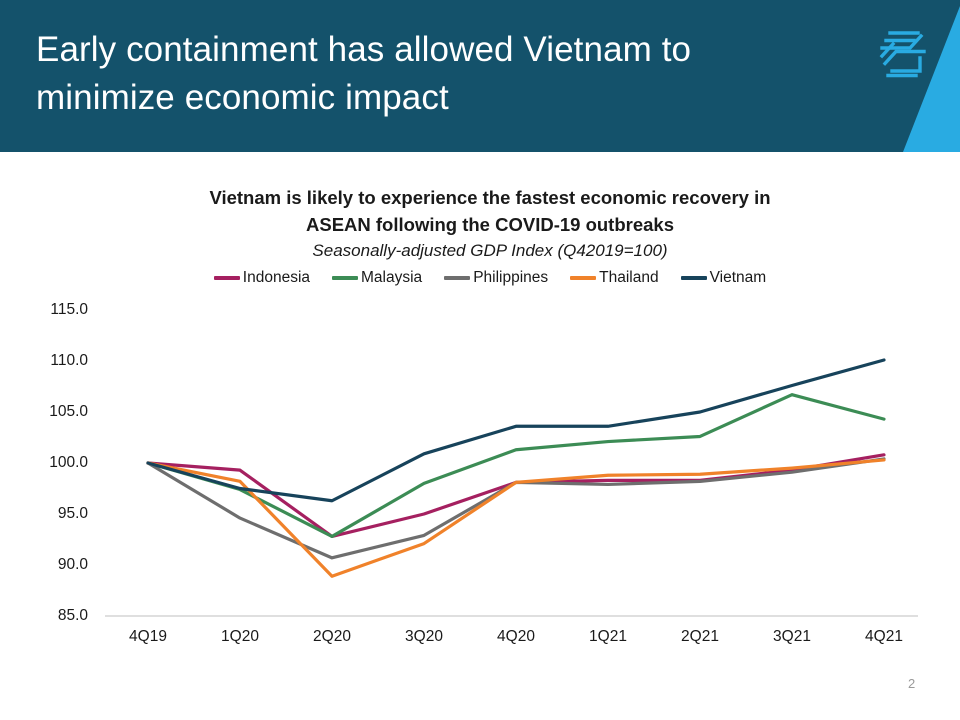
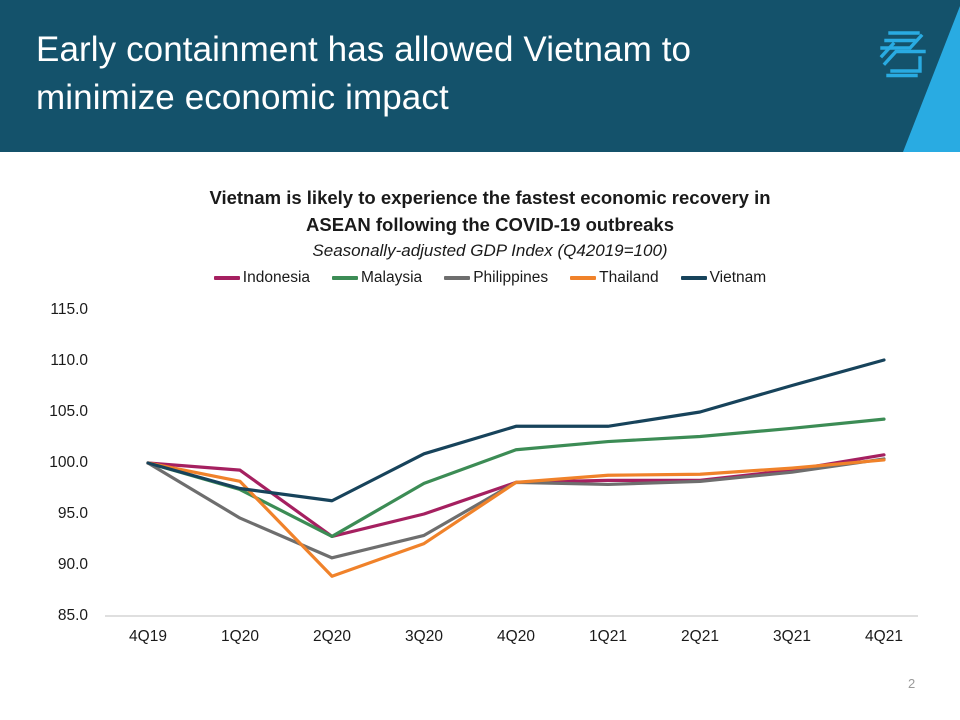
Malaysia/3Q21: 106.7 -> 103.4
